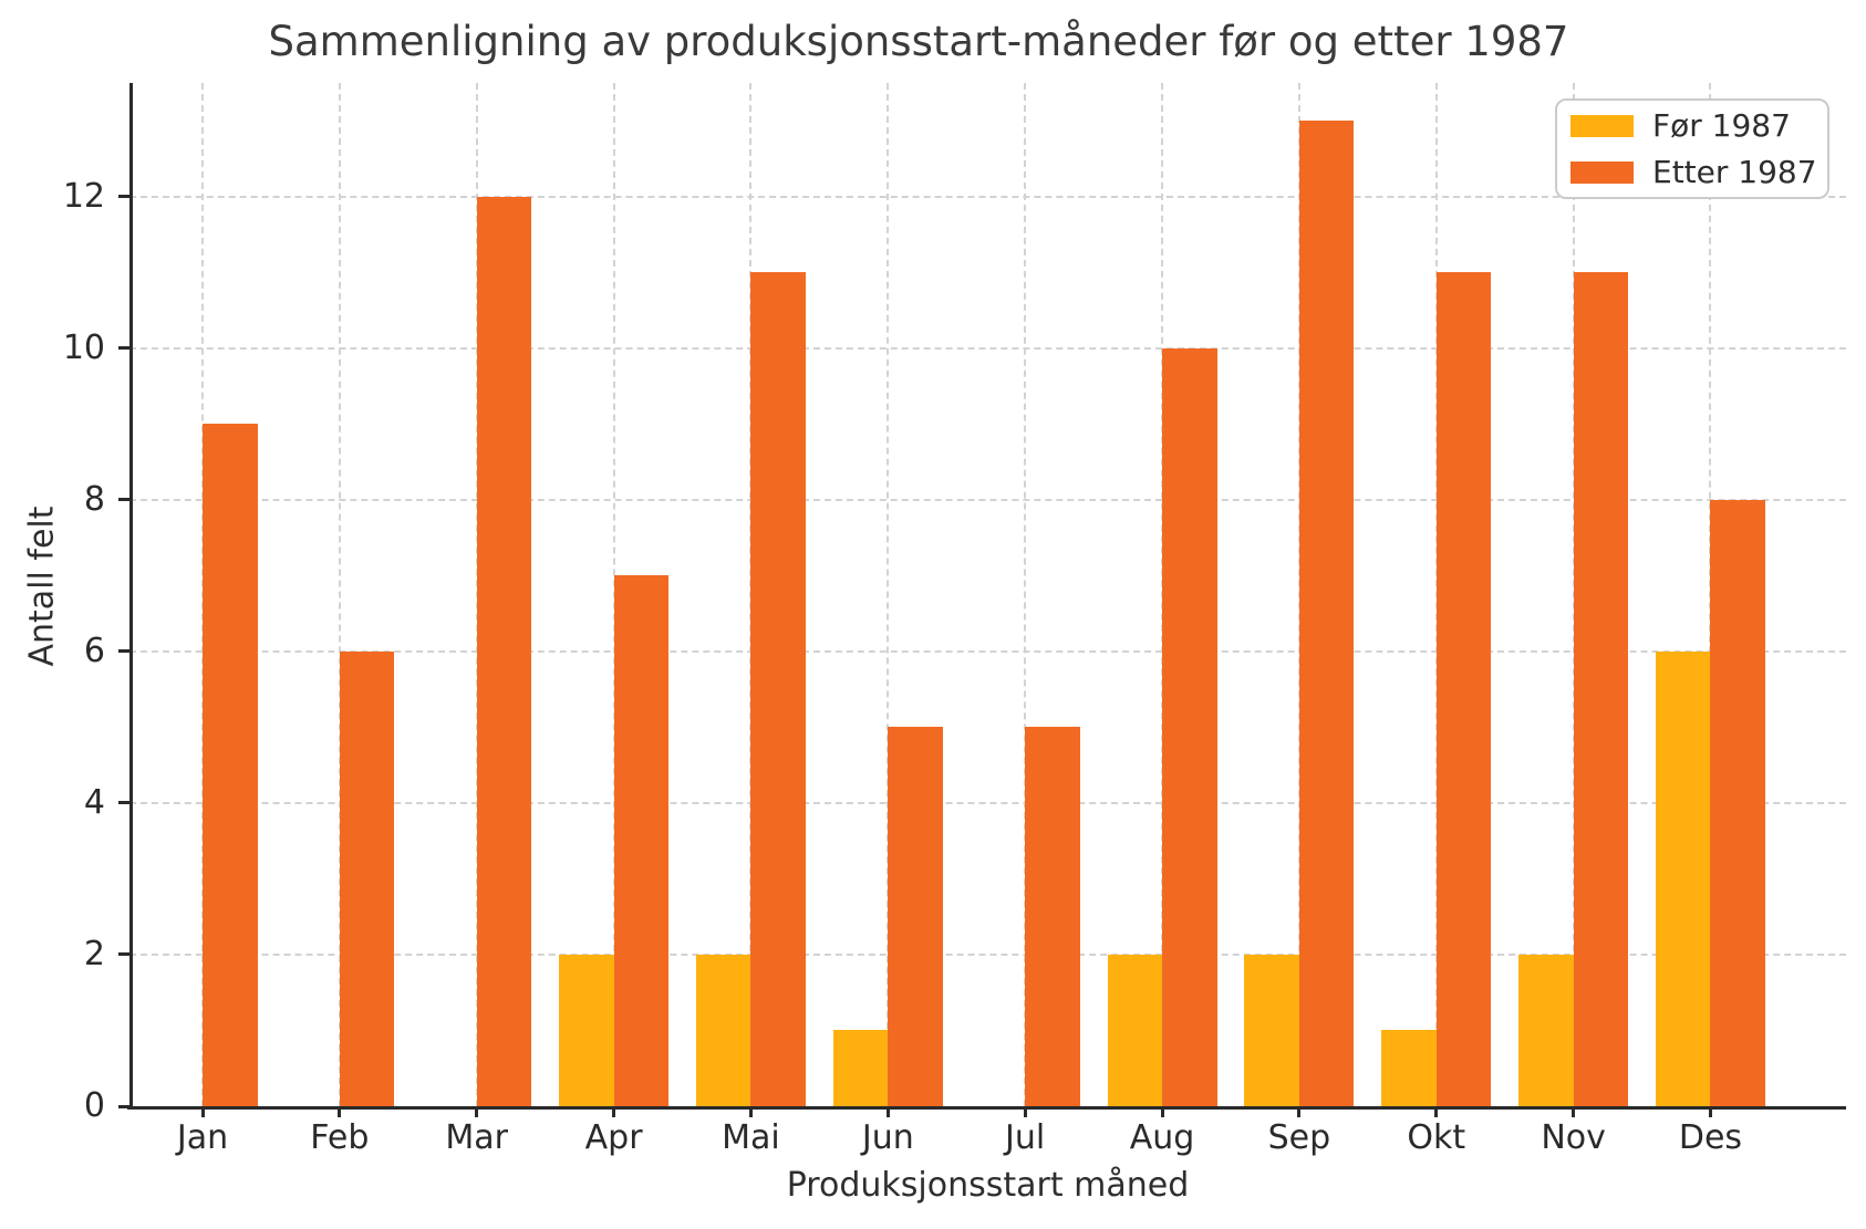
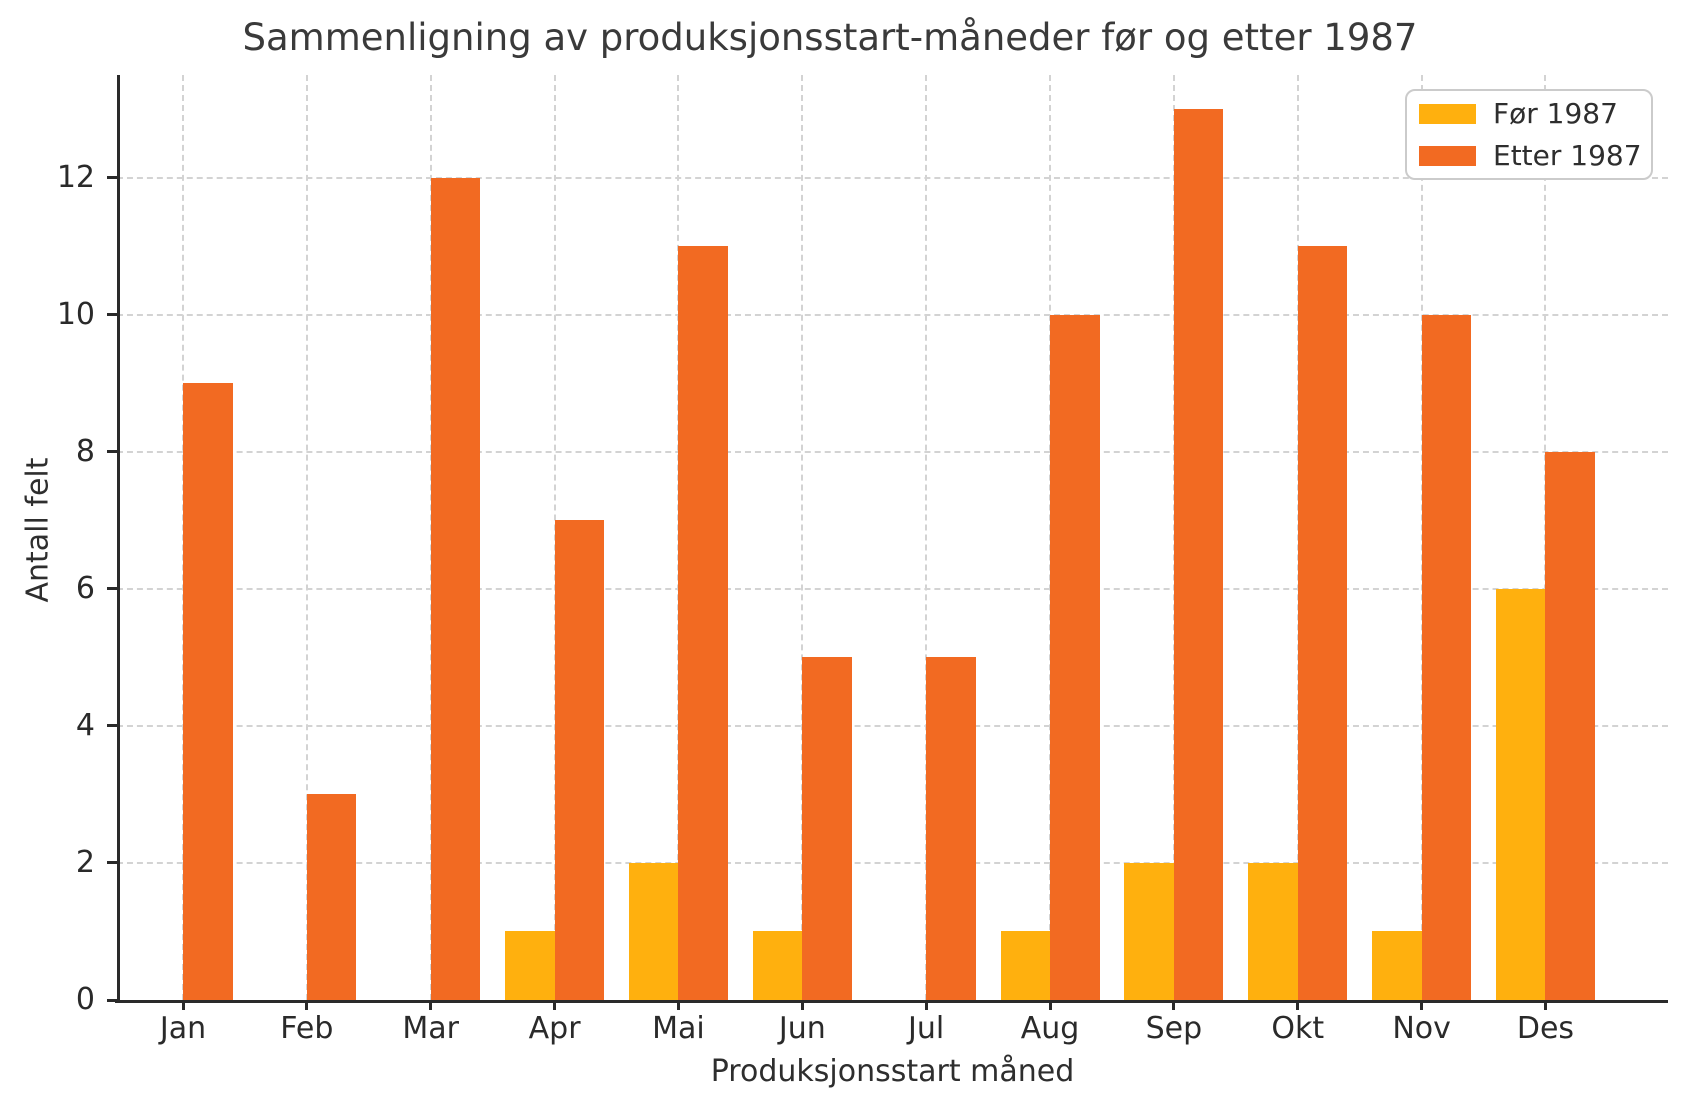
Etter 1987/Feb: 6 -> 3
Før 1987/Apr: 2 -> 1
Før 1987/Aug: 2 -> 1
Før 1987/Okt: 1 -> 2
Før 1987/Nov: 2 -> 1
Etter 1987/Nov: 11 -> 10
